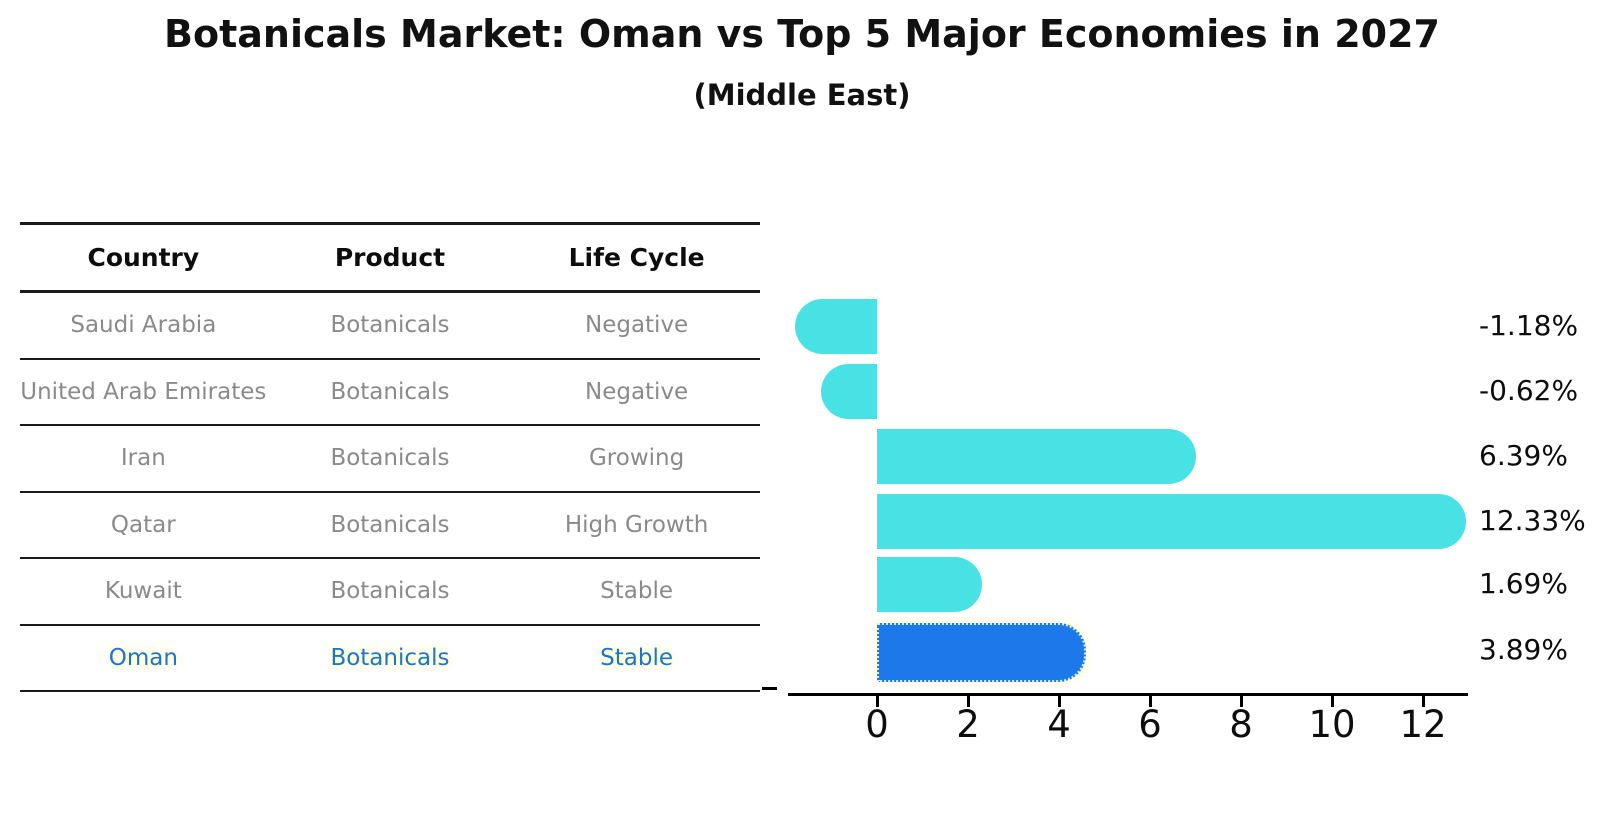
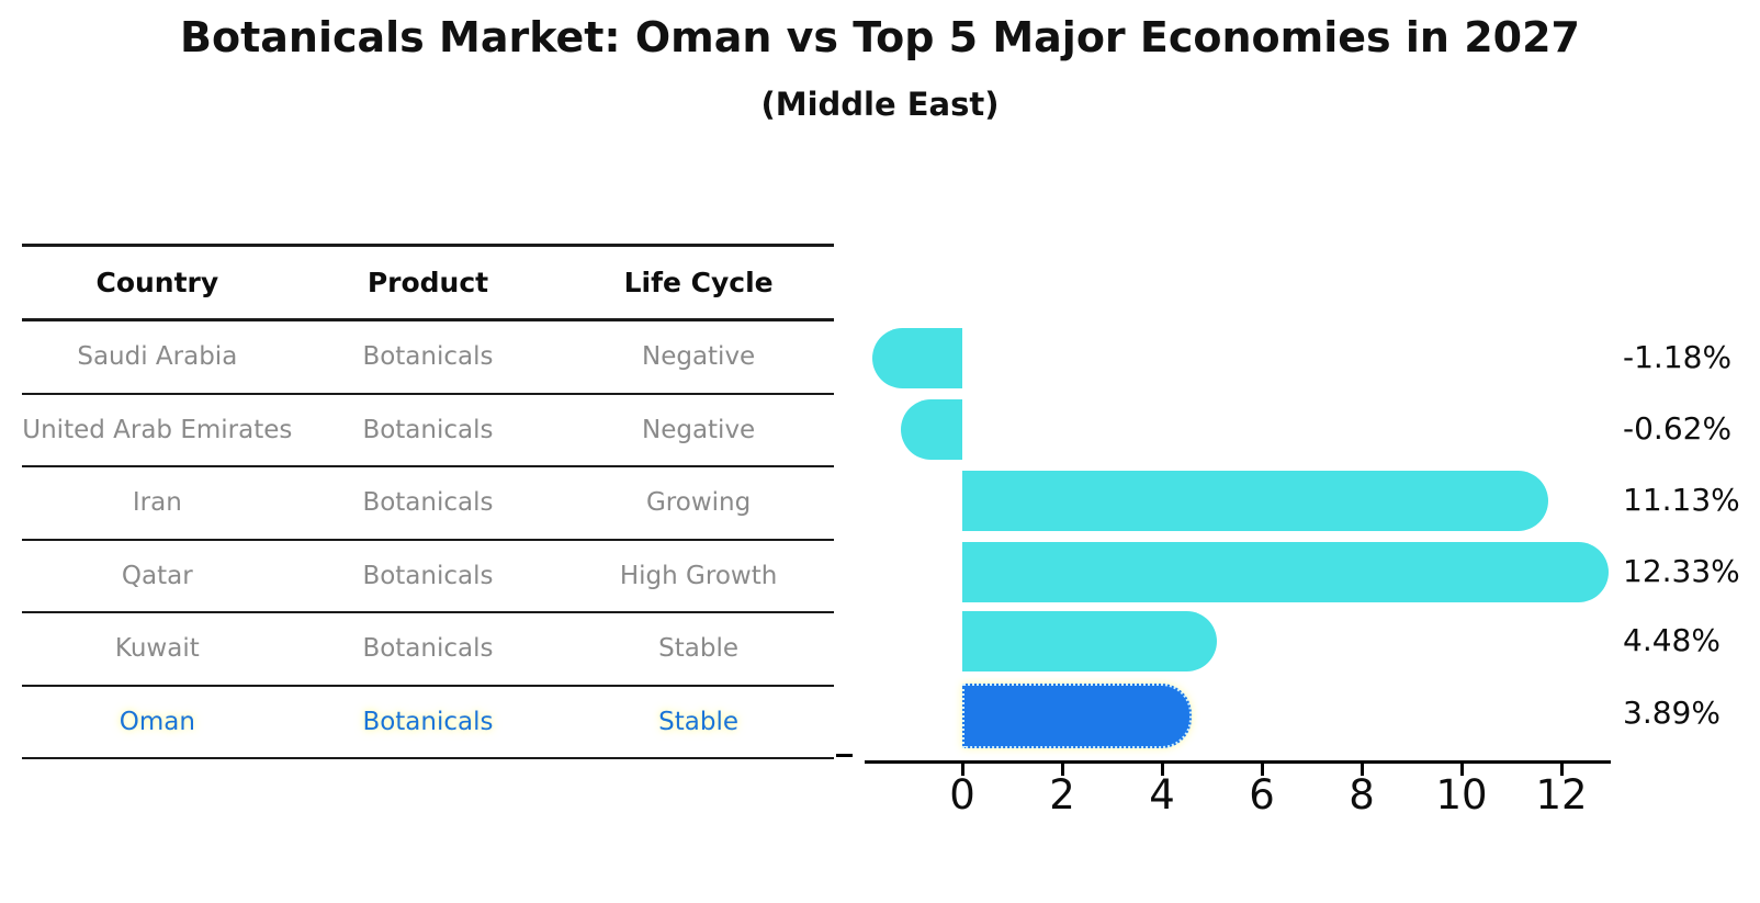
Iran: 6.39% -> 11.13%
Kuwait: 1.69% -> 4.48%
